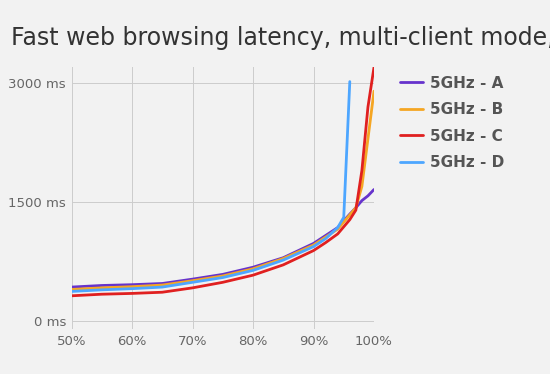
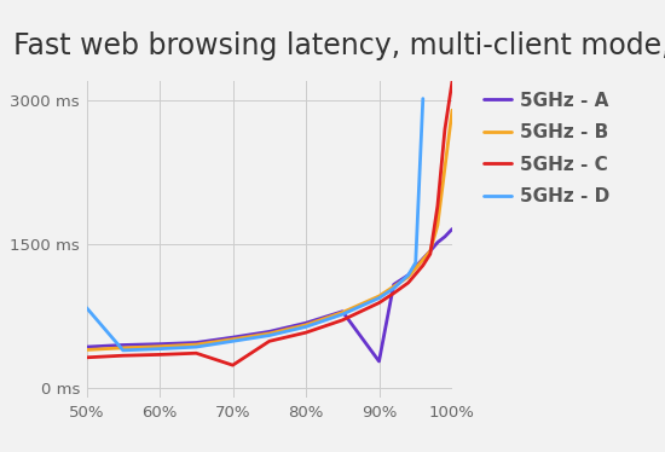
5GHz - D/50%: 380 ms -> 840 ms
5GHz - C/70%: 420 ms -> 240 ms
5GHz - A/90%: 980 ms -> 280 ms
